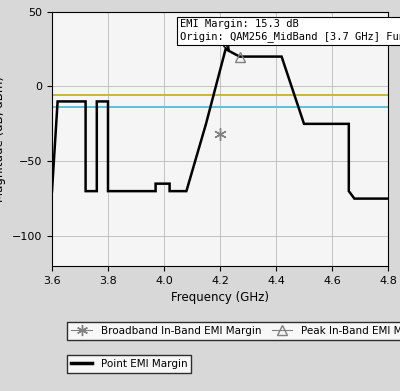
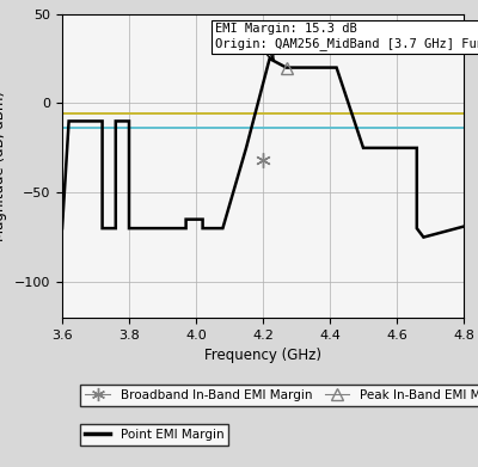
4.8: -75 -> -69
